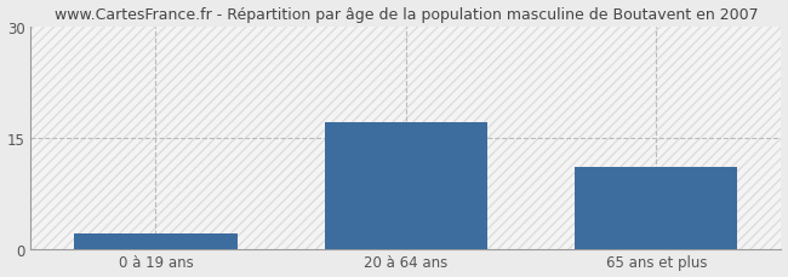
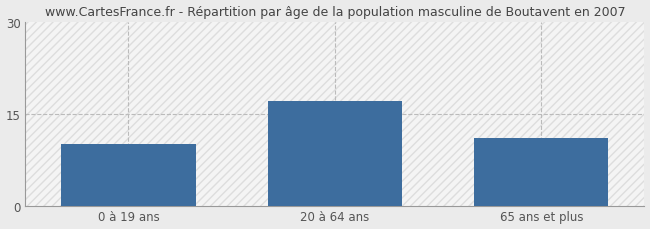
0 à 19 ans: 2 -> 10
